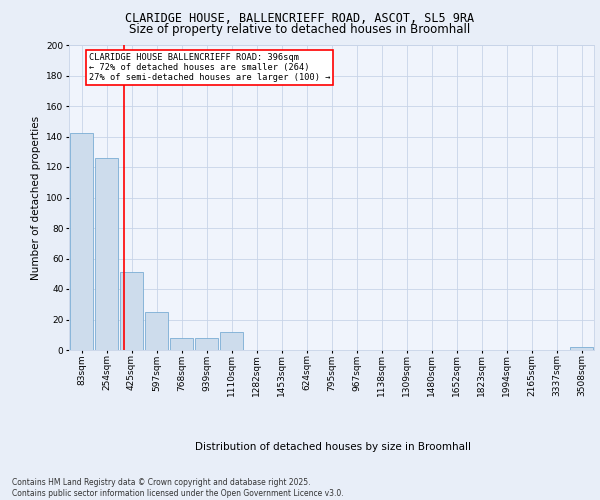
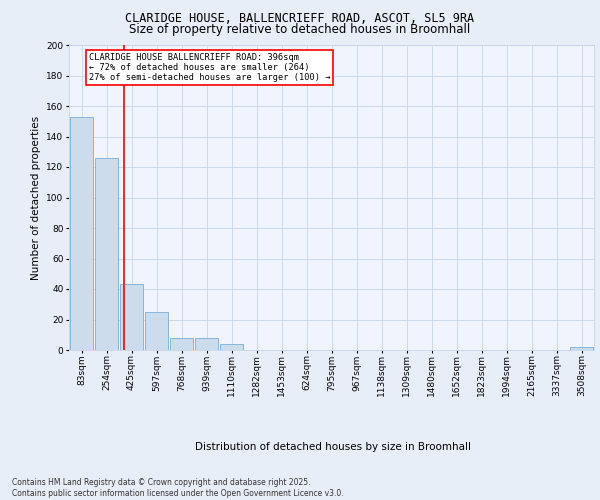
83sqm: 142 -> 153
425sqm: 51 -> 43
1110sqm: 12 -> 4
